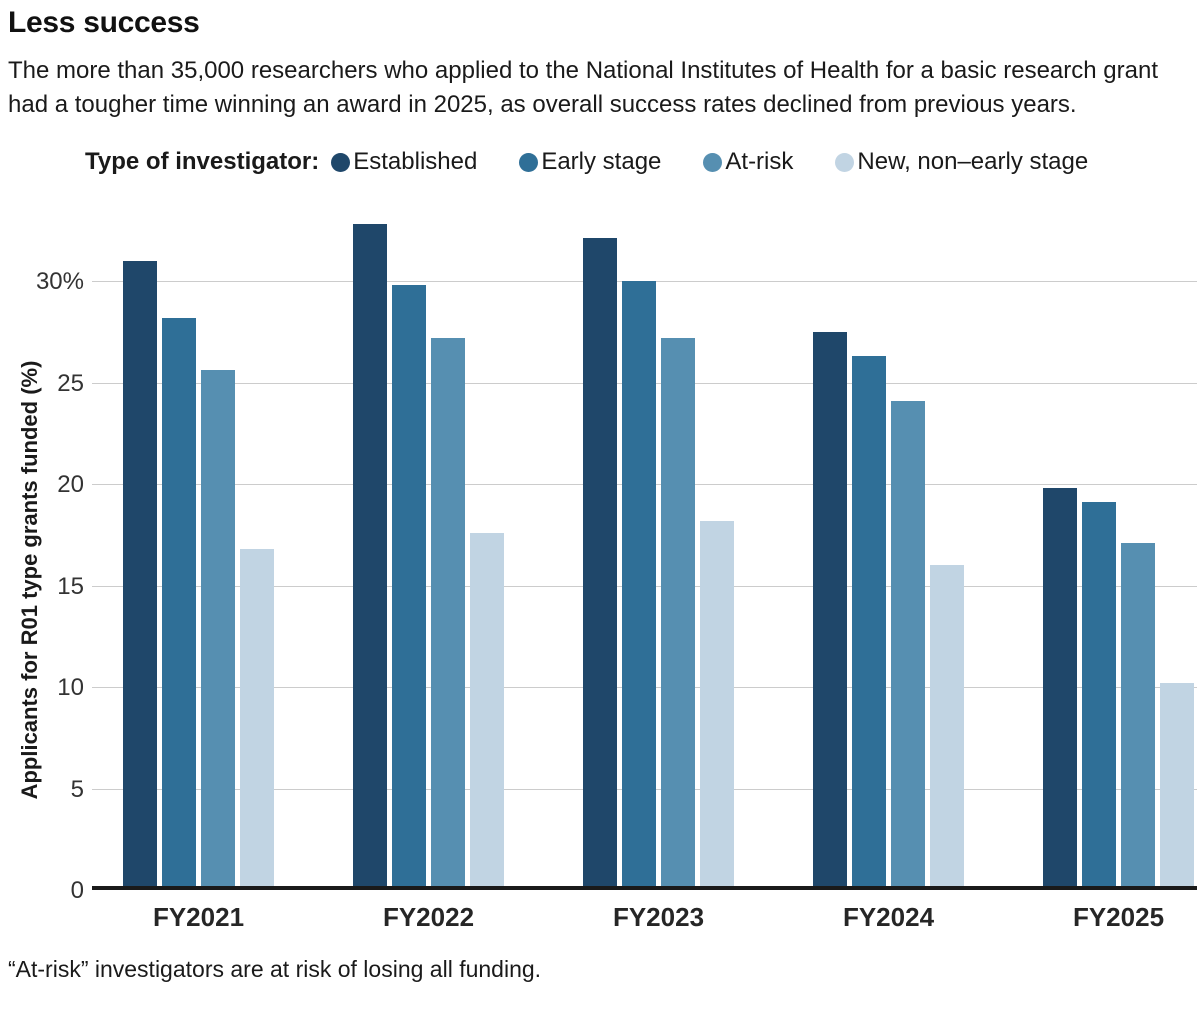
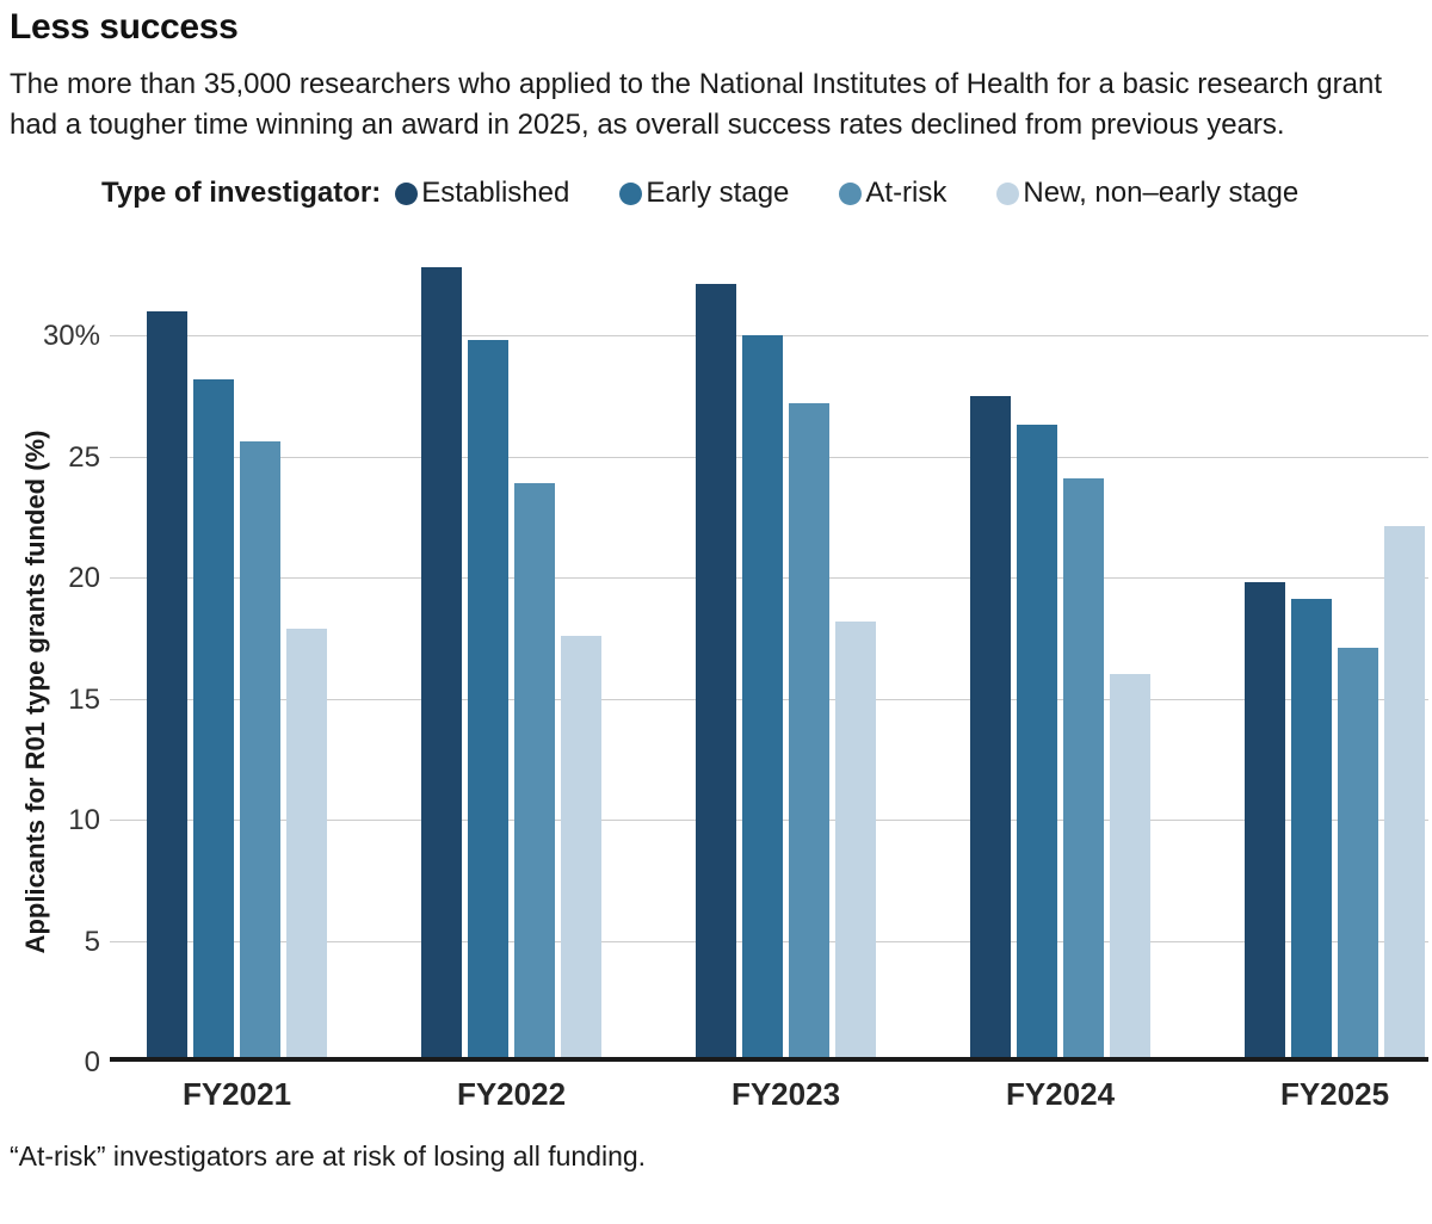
New, non–early stage/FY2021: 16.6% -> 17.7%
At-risk/FY2022: 27.0% -> 23.7%
New, non–early stage/FY2025: 10.0% -> 21.9%
